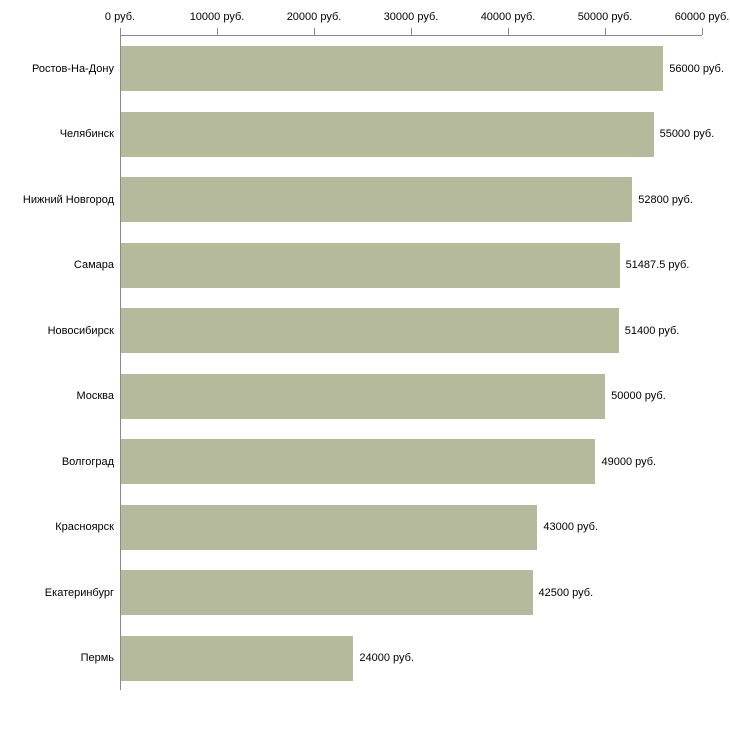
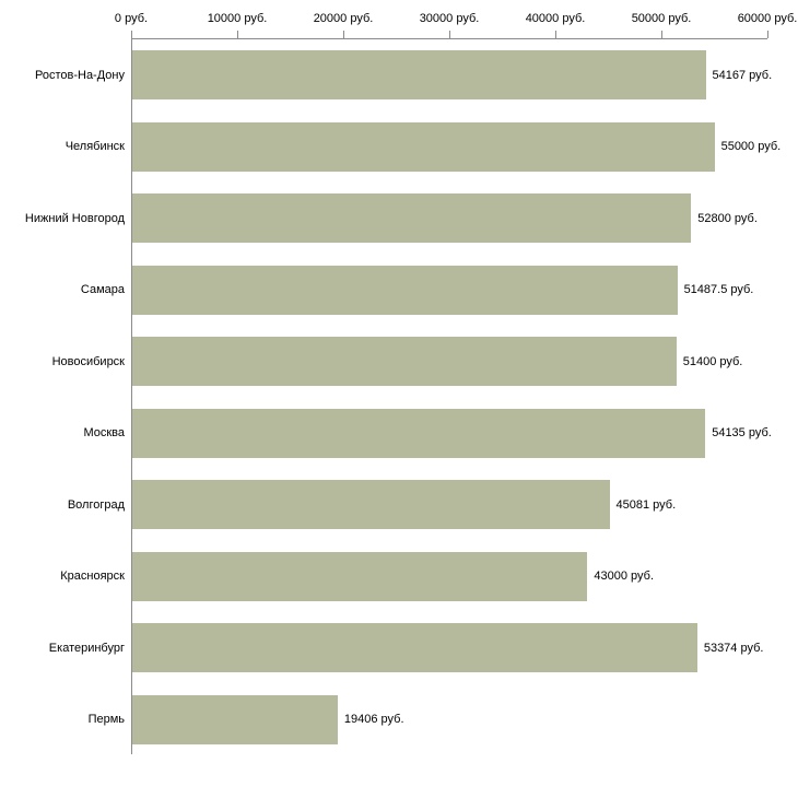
Ростов-На-Дону: 56000 -> 54167
Москва: 50000 -> 54135
Волгоград: 49000 -> 45081
Екатеринбург: 42500 -> 53374
Пермь: 24000 -> 19406
